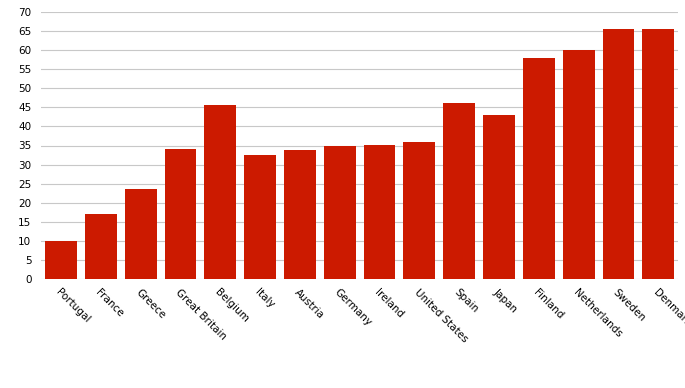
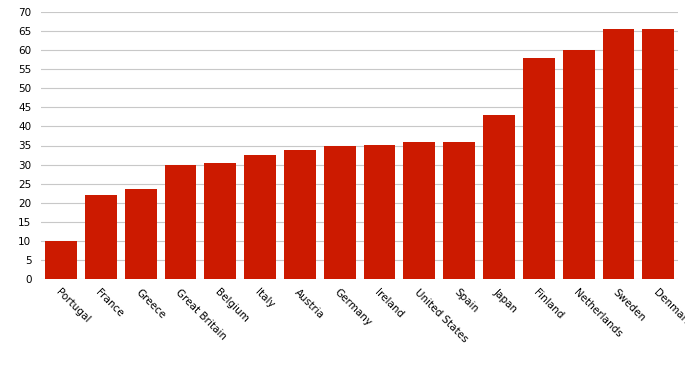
France: 17.0 -> 22.0
Great Britain: 34.0 -> 29.8
Belgium: 45.5 -> 30.5
Spain: 46.0 -> 36.0
